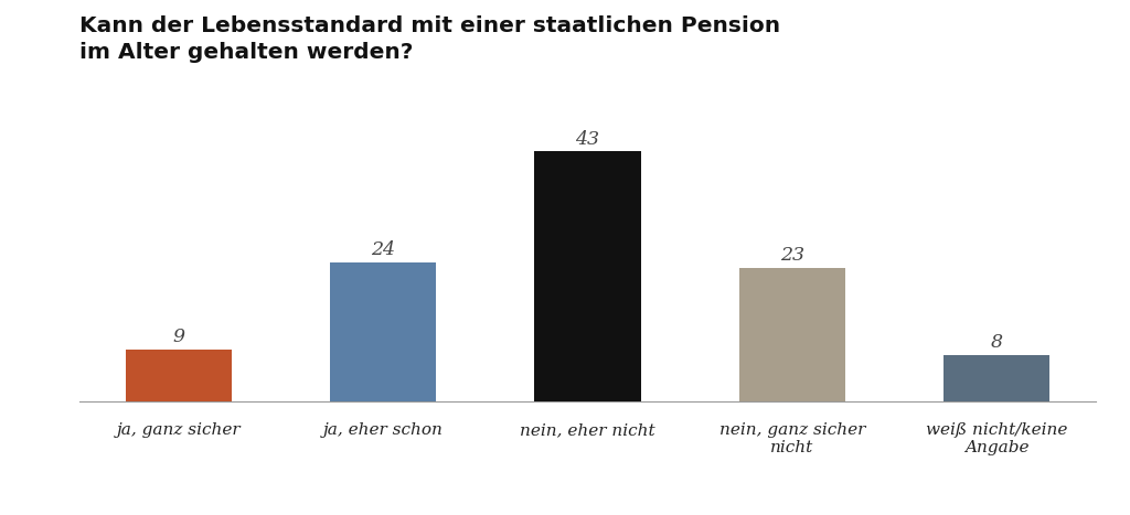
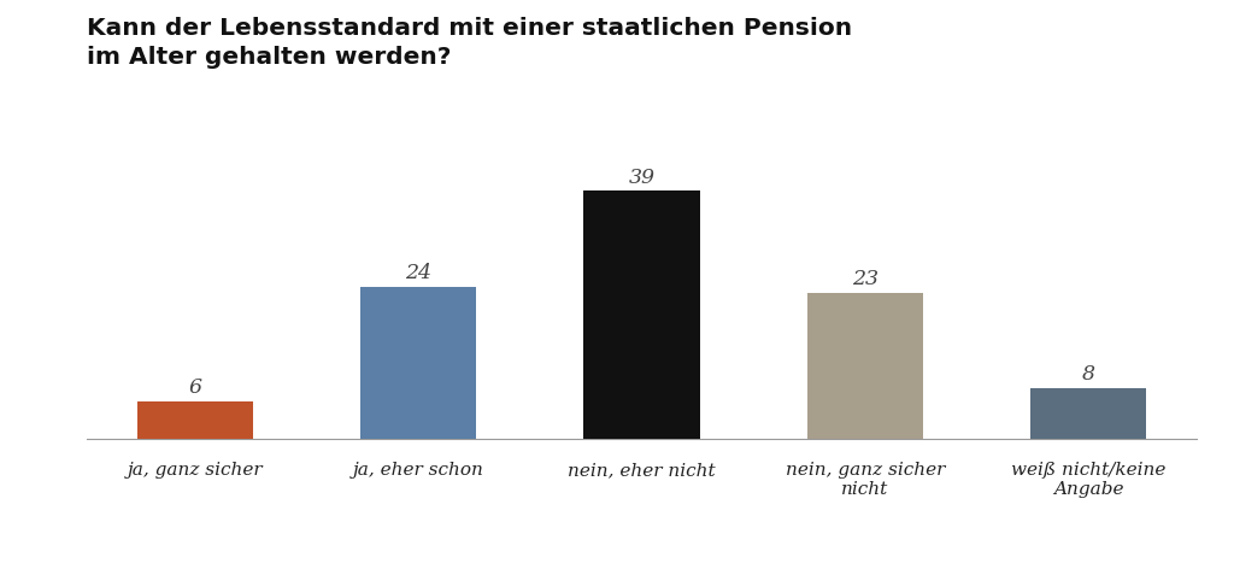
ja, ganz sicher: 9 -> 6
nein, eher nicht: 43 -> 39
